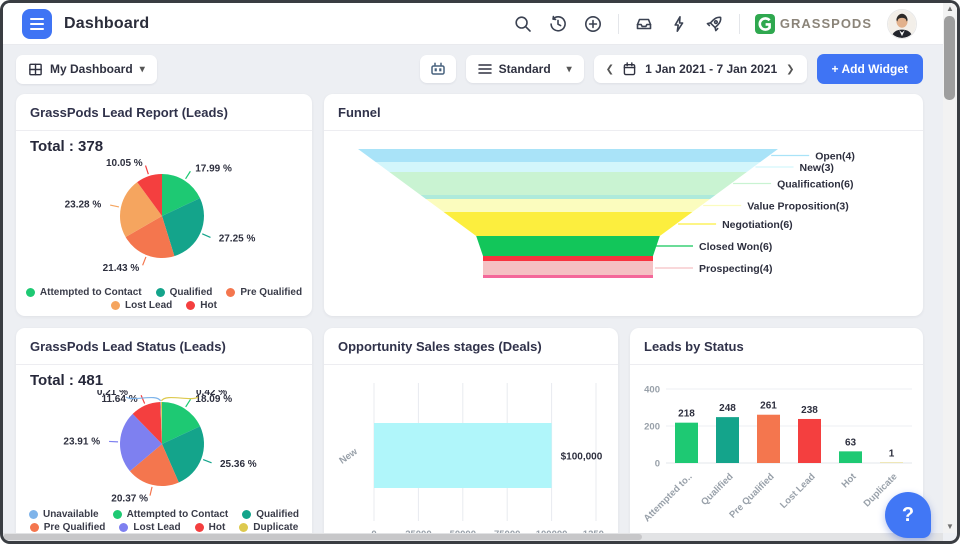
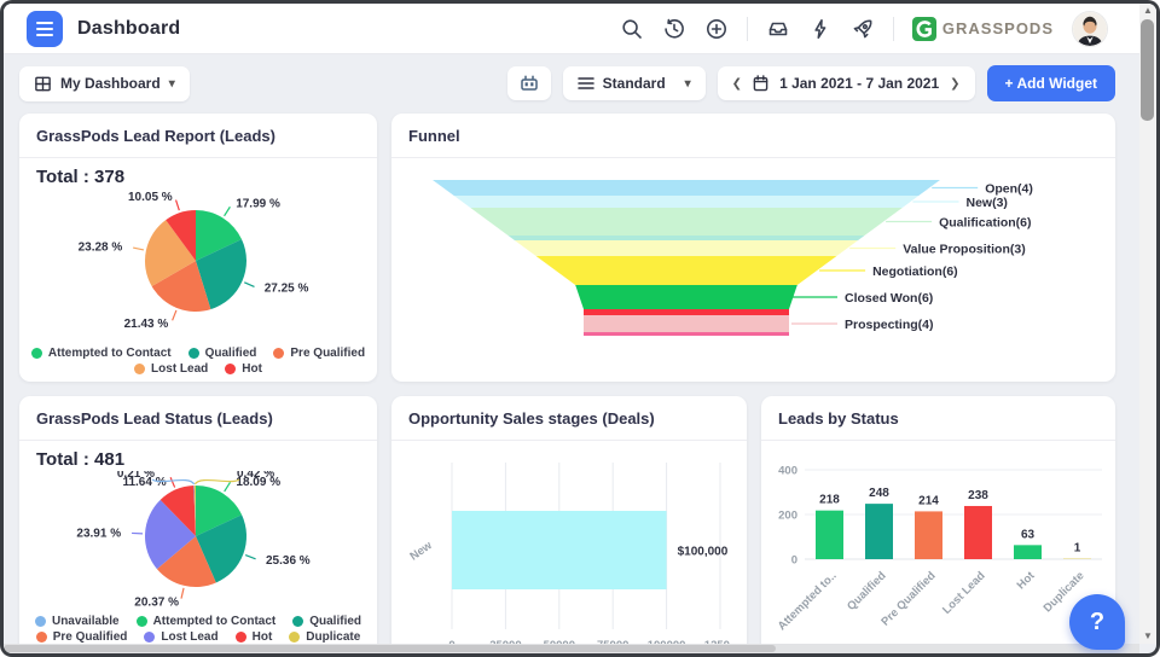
Leads by Status/Pre Qualified: 261 -> 214
